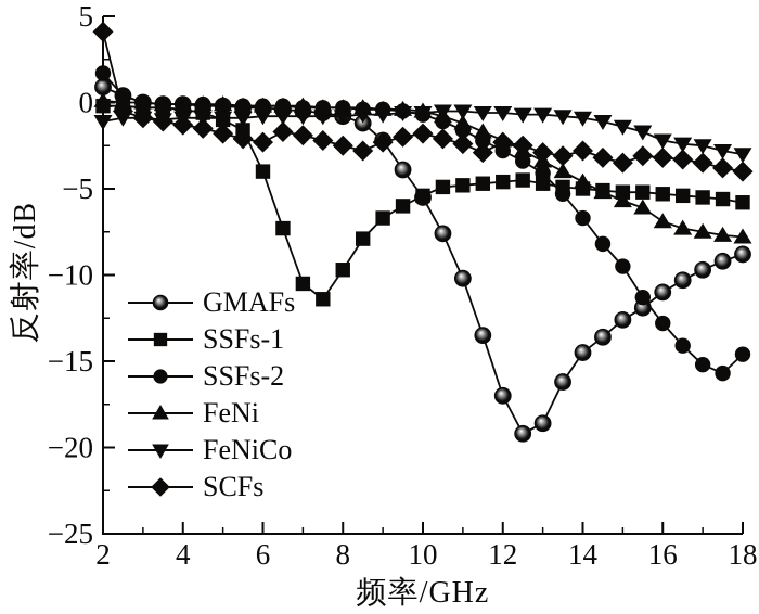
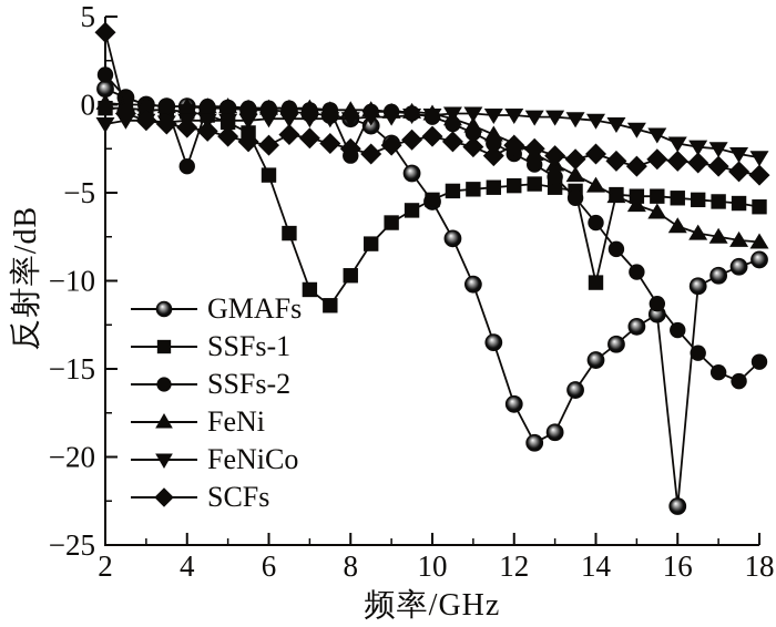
SSFs-2/4: -0.1 -> -3.5
SSFs-2/8: -0.3 -> -2.9
SSFs-1/14: -5.0 -> -10.1
GMAFs/16: -11.0 -> -22.8
